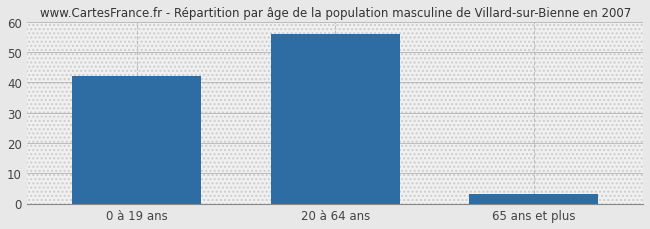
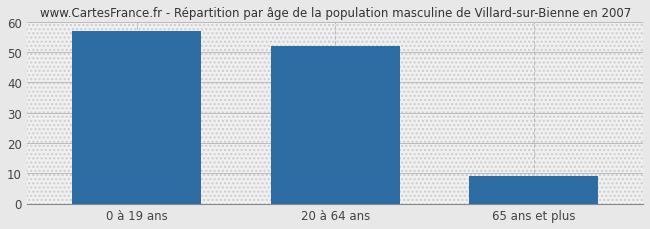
0 à 19 ans: 42 -> 57
20 à 64 ans: 56 -> 52
65 ans et plus: 3 -> 9
